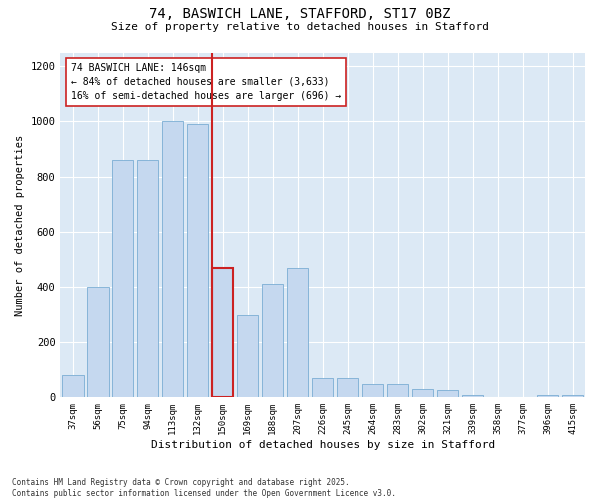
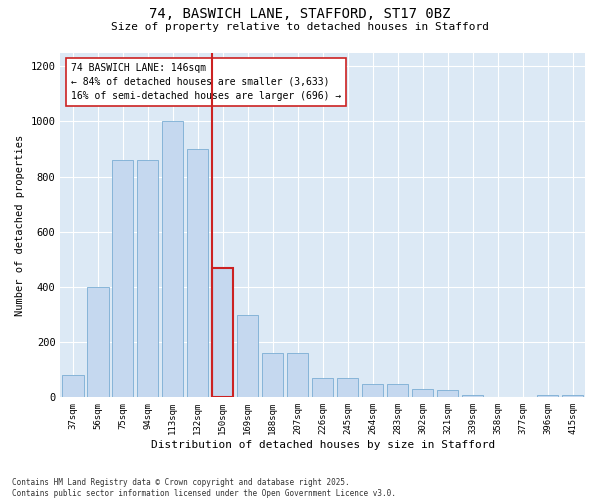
132sqm: 990 -> 900
188sqm: 410 -> 160
207sqm: 470 -> 160
